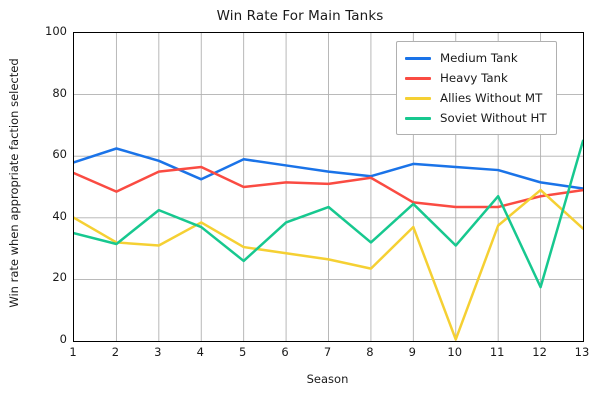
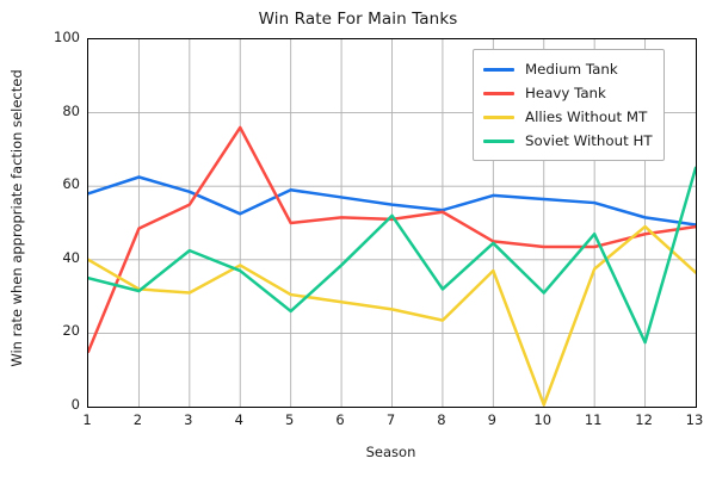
Heavy Tank/1: 54 -> 15
Heavy Tank/4: 56 -> 76
Soviet Without HT/7: 44 -> 52
